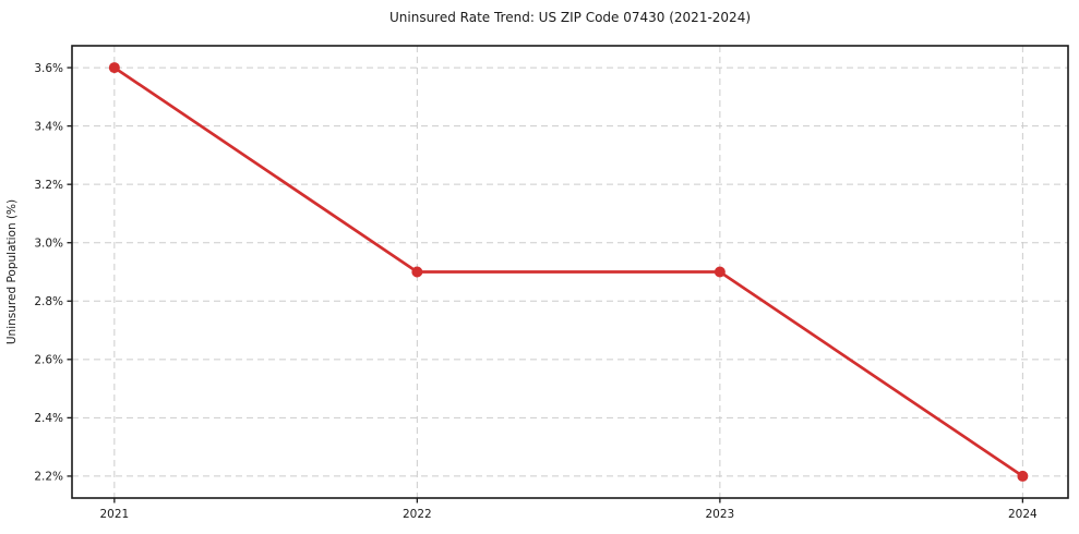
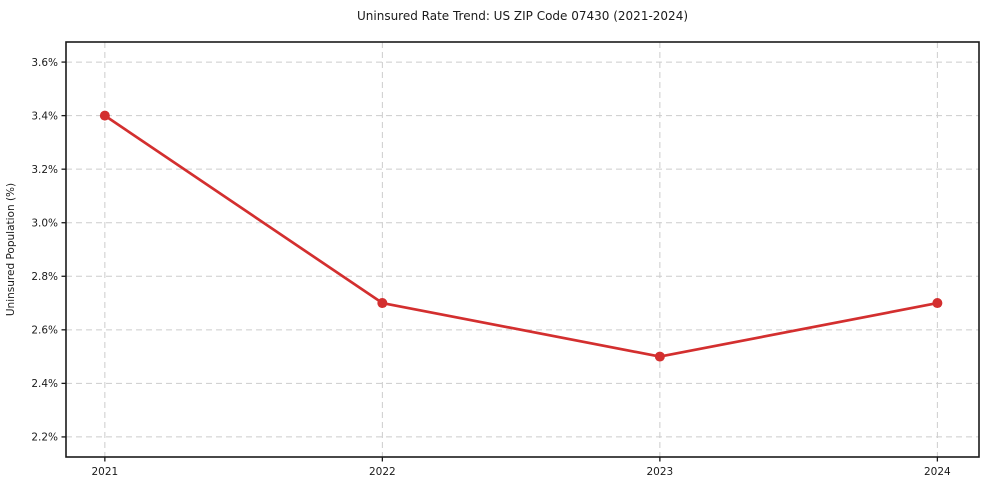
2021: 3.6% -> 3.4%
2022: 2.9% -> 2.7%
2023: 2.9% -> 2.5%
2024: 2.2% -> 2.7%
